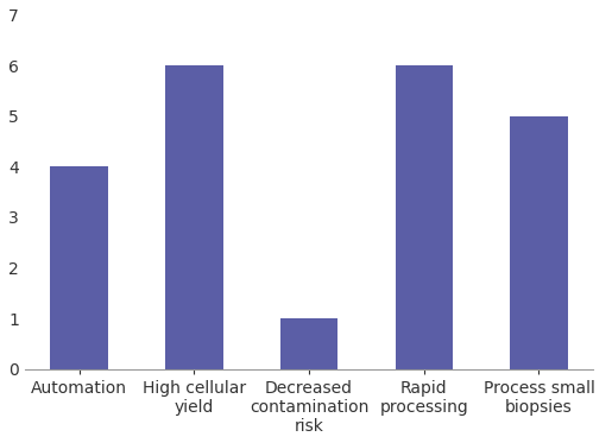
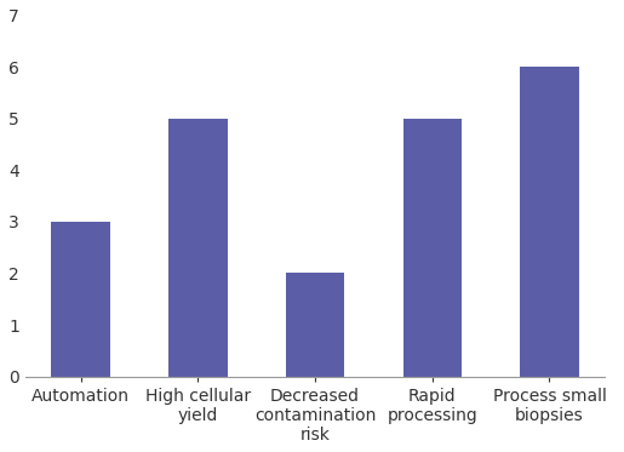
Automation: 4 -> 3
High cellular yield: 6 -> 5
Decreased contamination risk: 1 -> 2
Rapid processing: 6 -> 5
Process small biopsies: 5 -> 6
